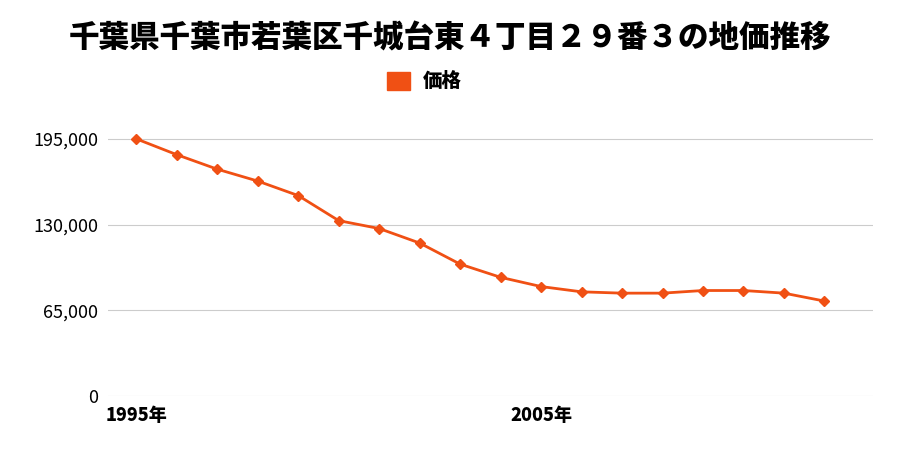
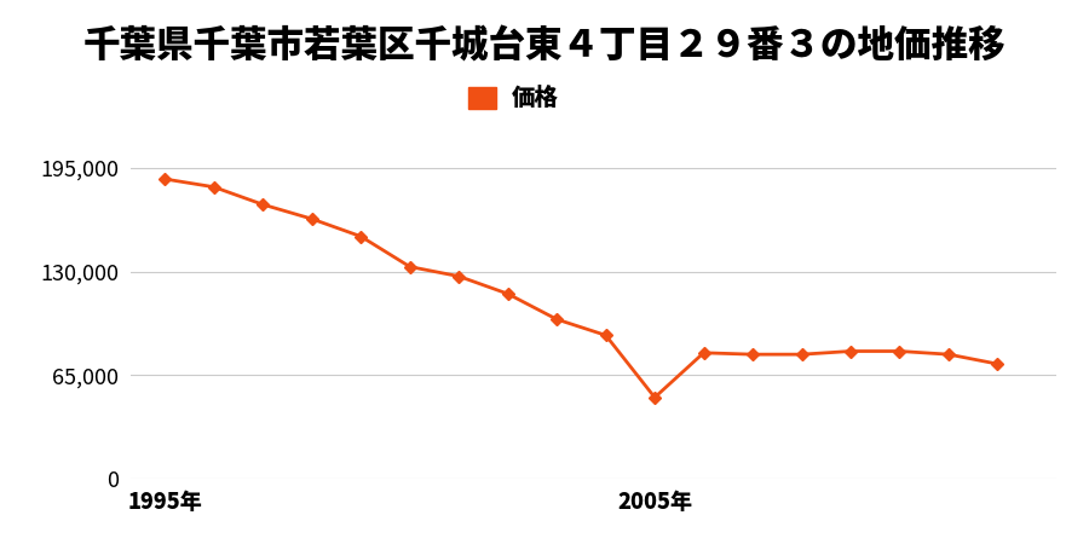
1995年: 195,000 -> 188,000
2005年: 83,000 -> 51,000
